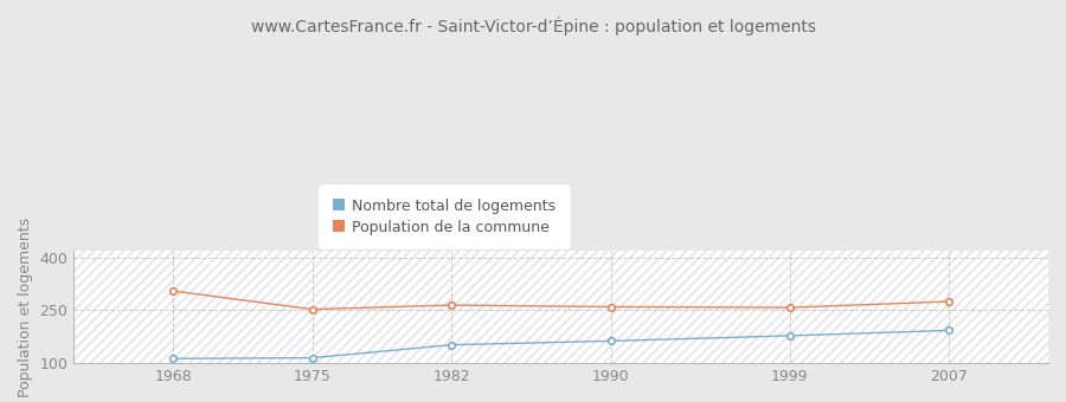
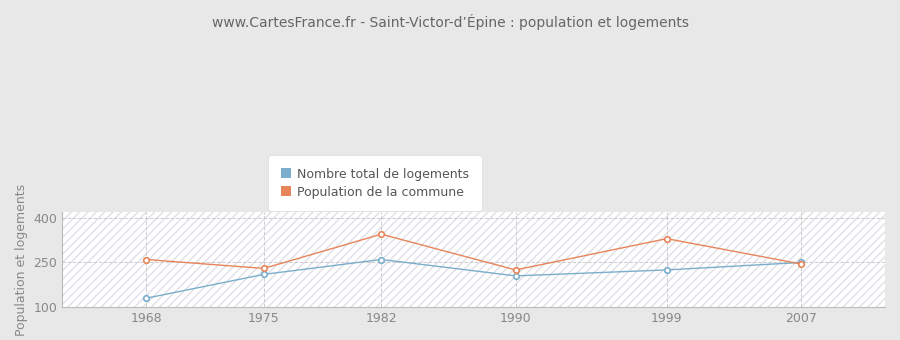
Nombre total de logements/1968: 113 -> 130
Population de la commune/1968: 305 -> 260
Nombre total de logements/1975: 115 -> 210
Population de la commune/1975: 253 -> 230
Nombre total de logements/1982: 152 -> 260
Population de la commune/1982: 265 -> 345
Nombre total de logements/1990: 163 -> 205
Population de la commune/1990: 260 -> 225
Nombre total de logements/1999: 178 -> 225
Population de la commune/1999: 258 -> 330
Nombre total de logements/2007: 193 -> 250
Population de la commune/2007: 275 -> 245
